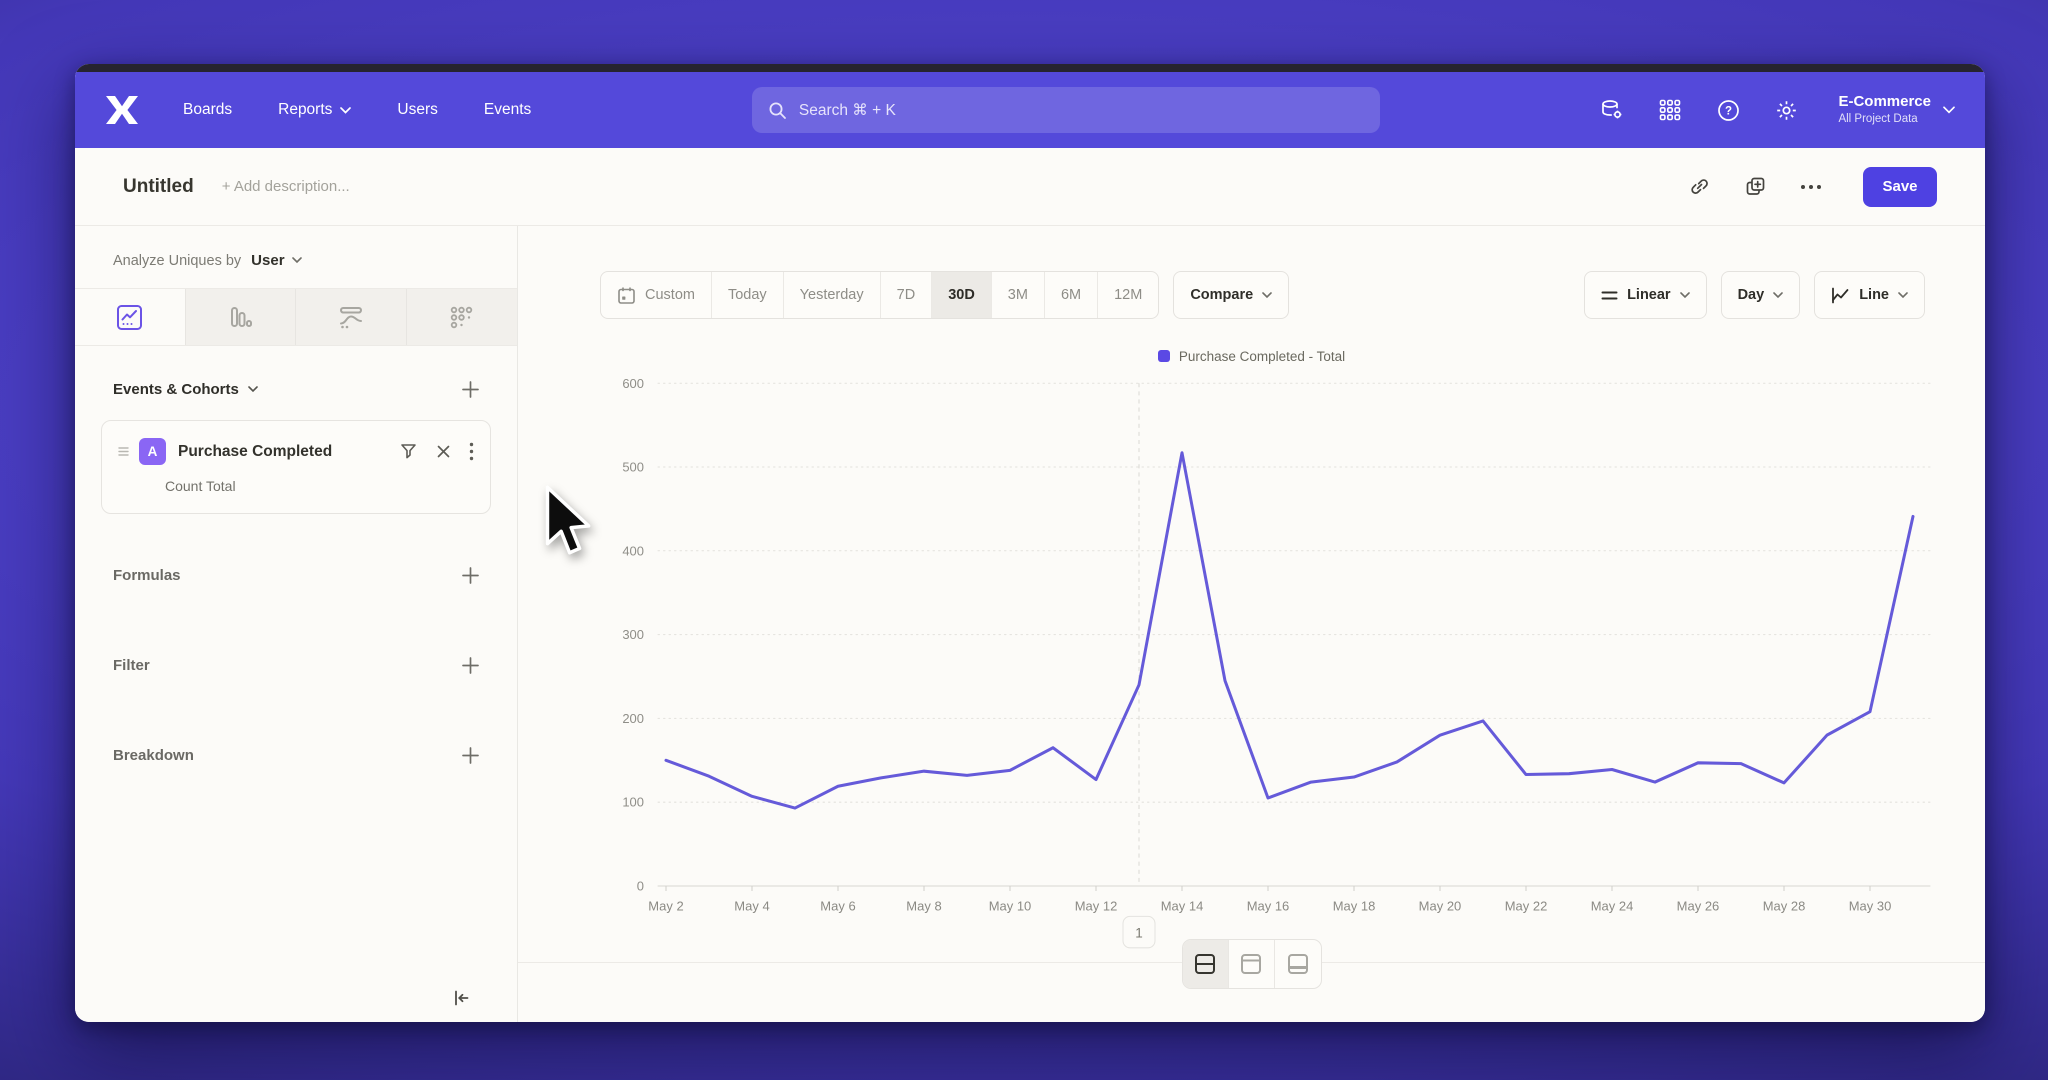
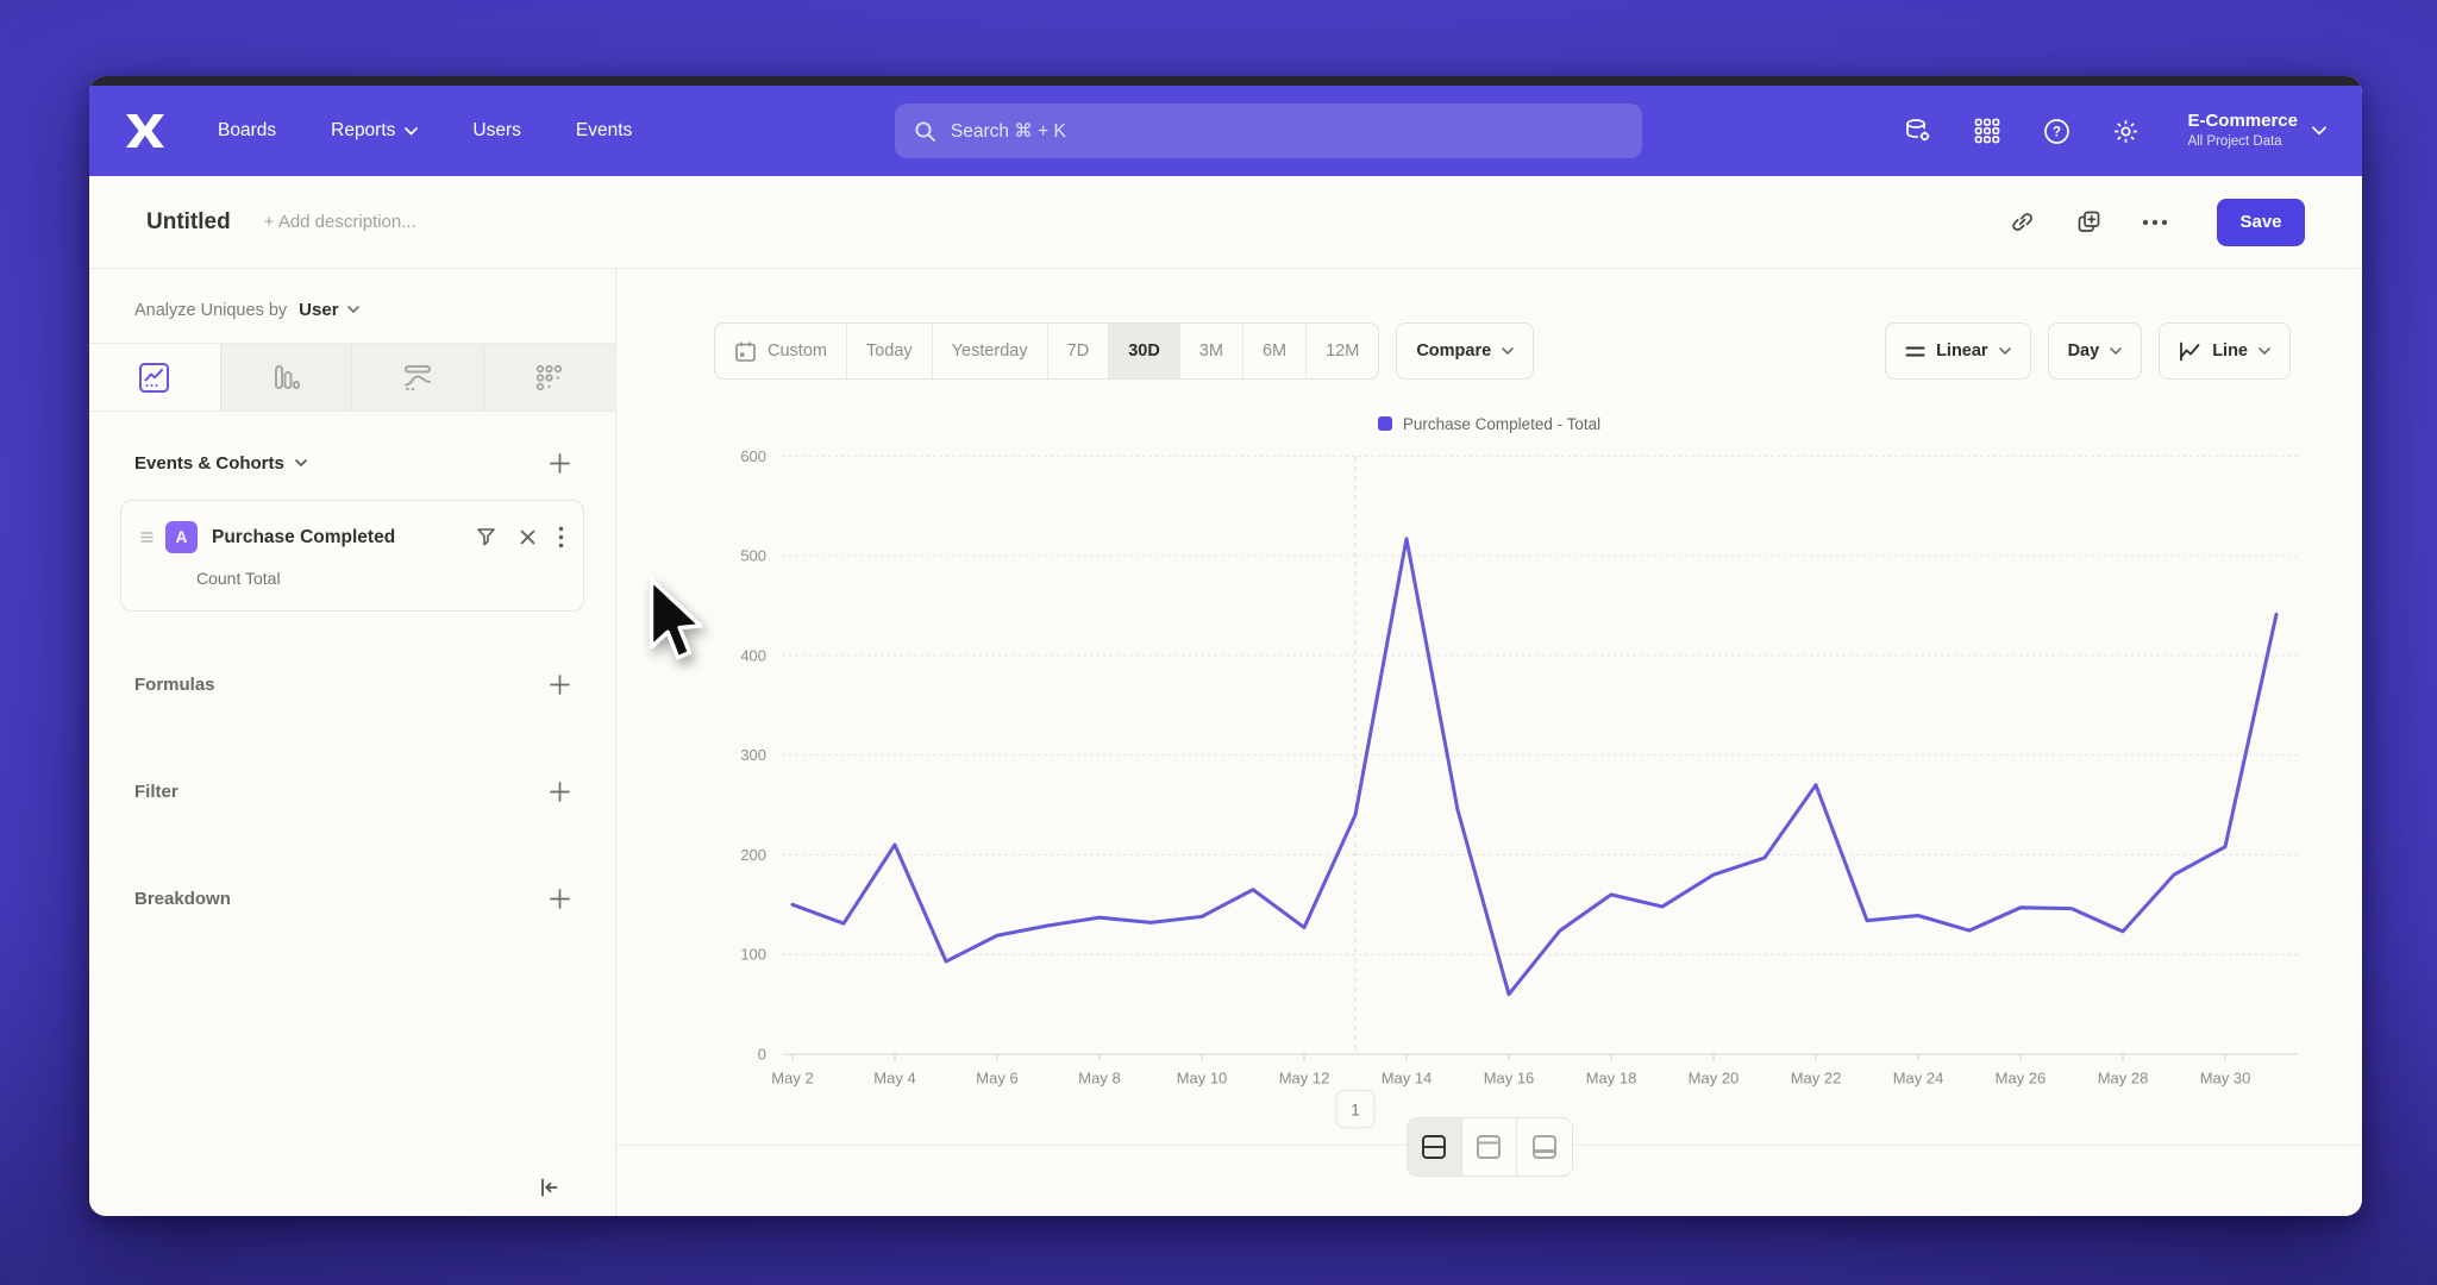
May 4: 110 -> 210
May 16: 100 -> 60
May 18: 130 -> 160
May 22: 130 -> 270
